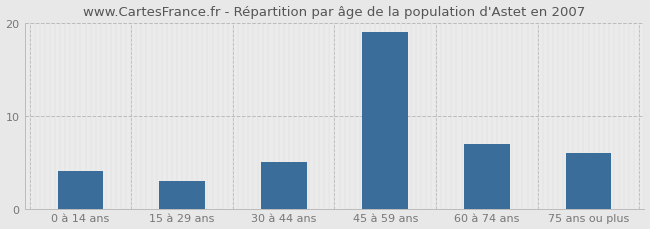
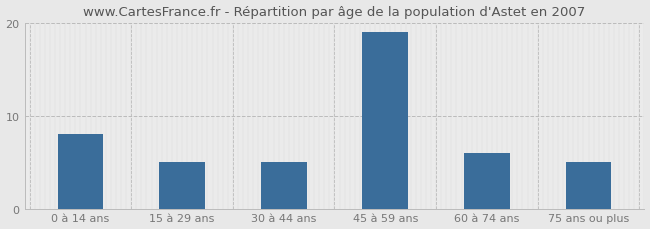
0 à 14 ans: 4 -> 8
15 à 29 ans: 3 -> 5
60 à 74 ans: 7 -> 6
75 ans ou plus: 6 -> 5
